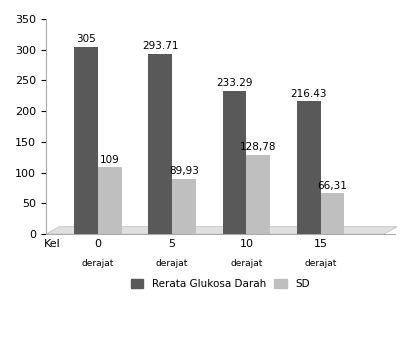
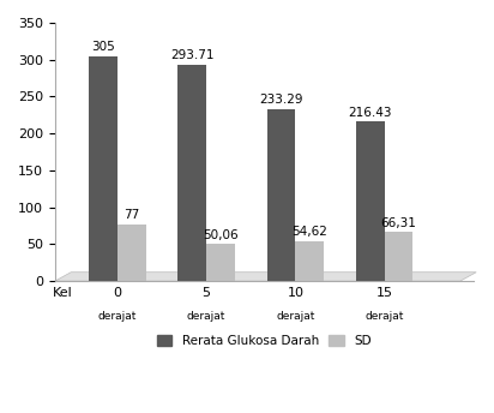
SD/0: 109 -> 77
SD/5: 89,93 -> 50,06
SD/10: 128,78 -> 54,62
